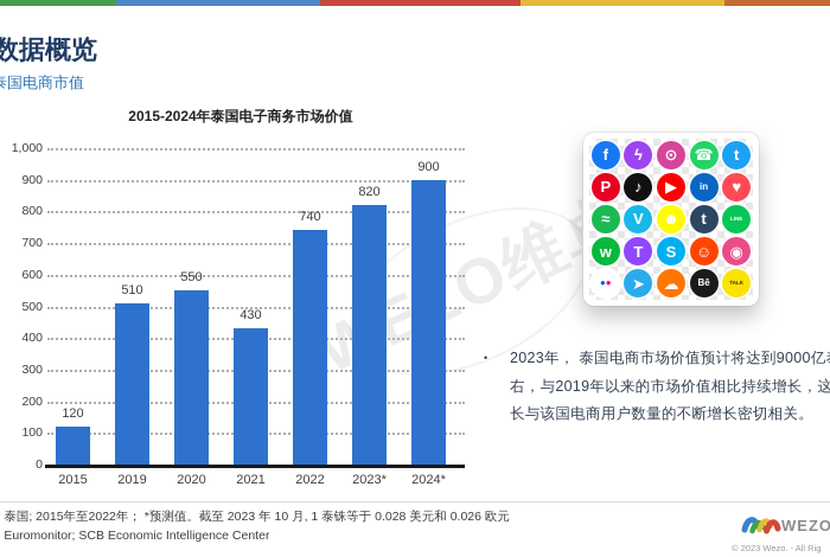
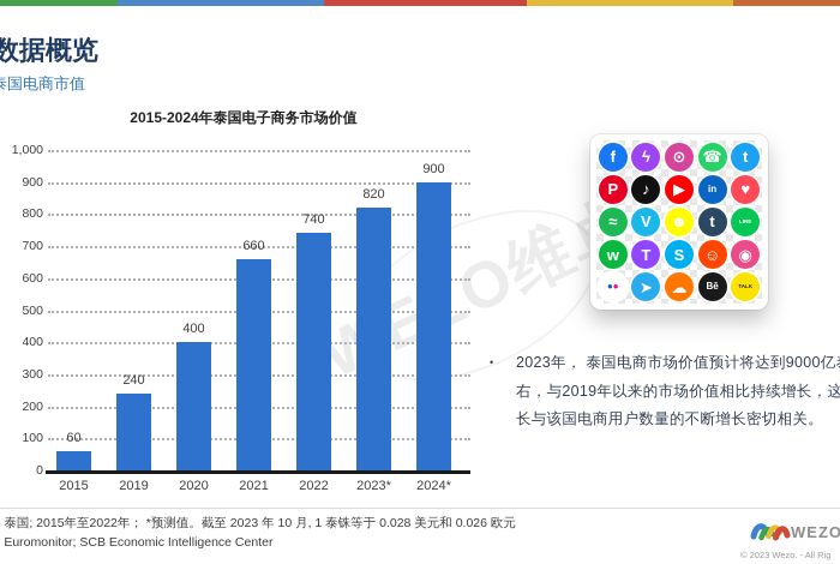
2015: 120 -> 60
2019: 510 -> 240
2020: 550 -> 400
2021: 430 -> 660
